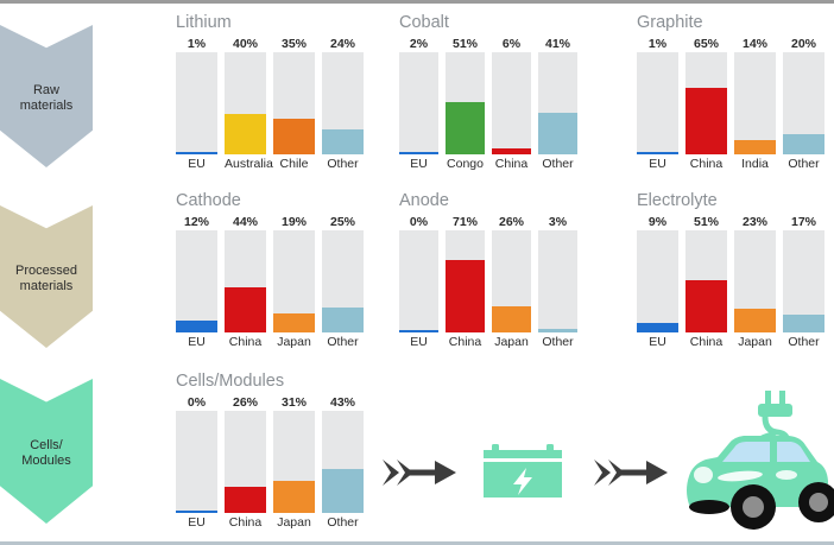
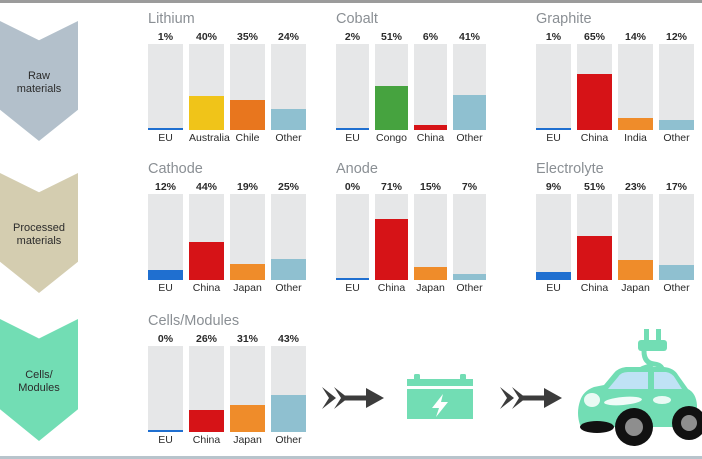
Graphite/Other: 20% -> 12%
Anode/Japan: 26% -> 15%
Anode/Other: 3% -> 7%
